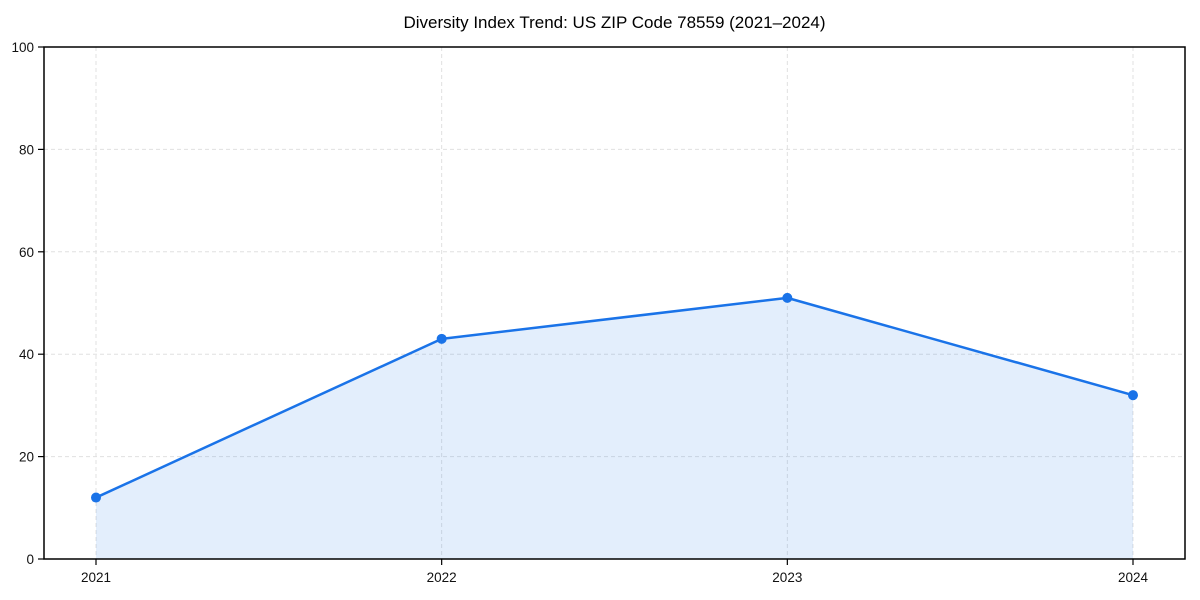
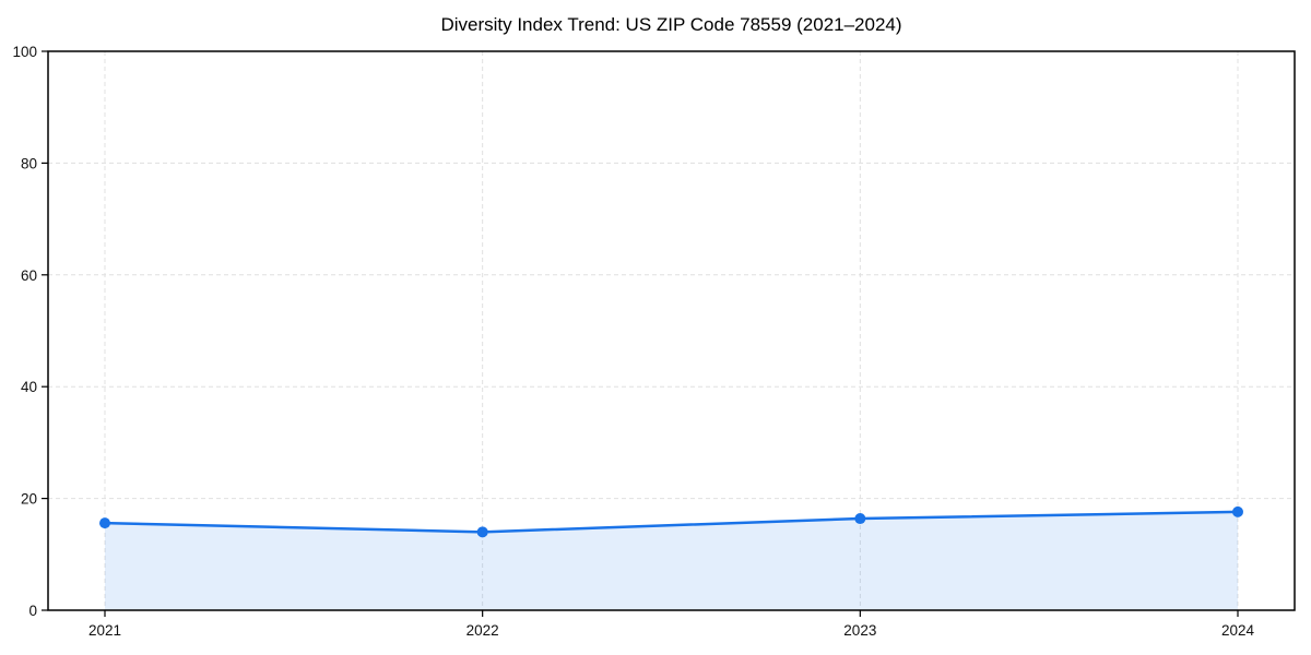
2021: 12 -> 16
2022: 43 -> 14
2023: 51 -> 16
2024: 32 -> 18
